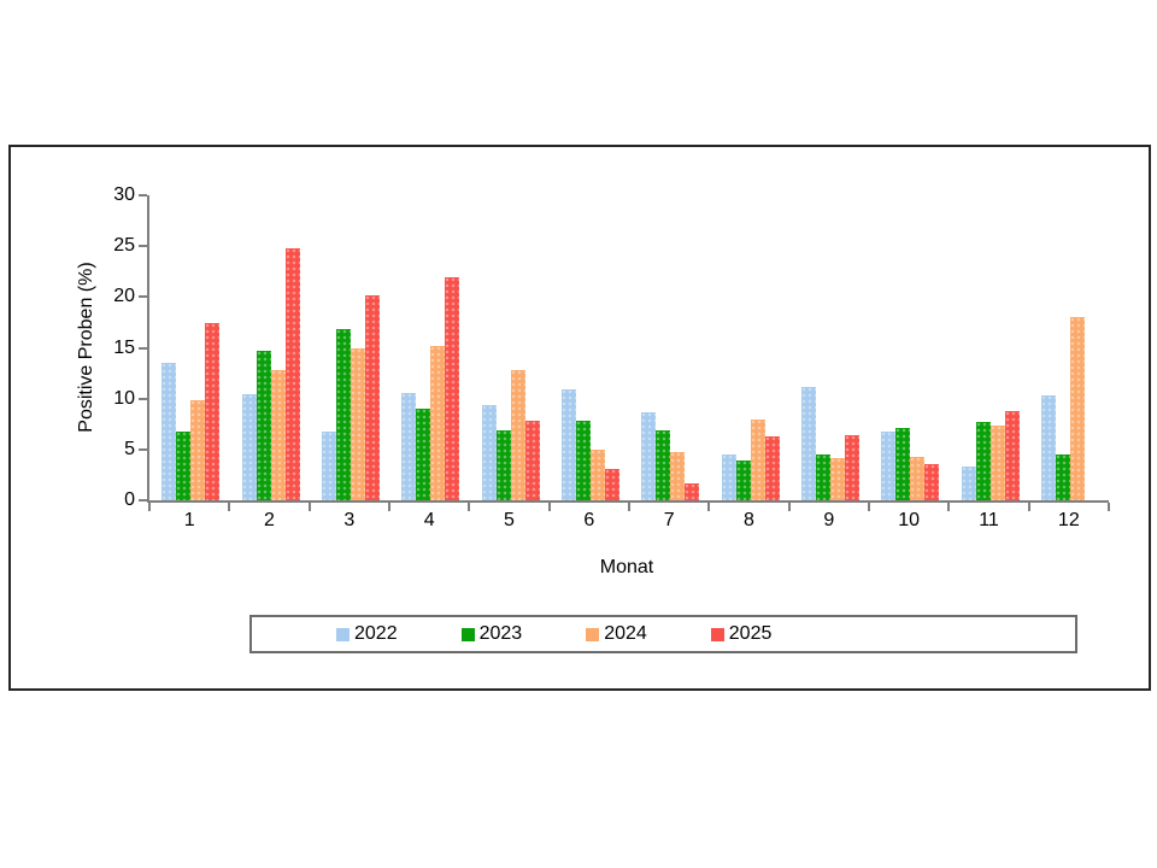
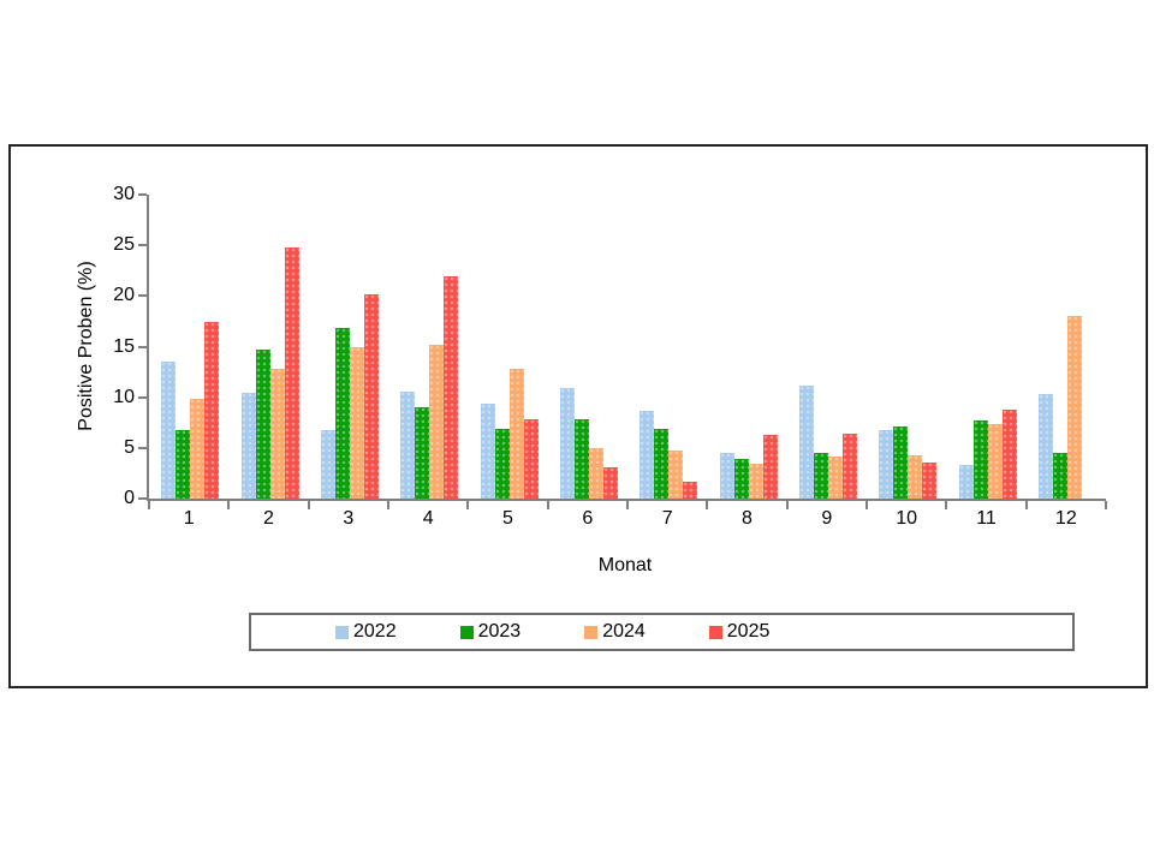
2024/8: 8 -> 3
